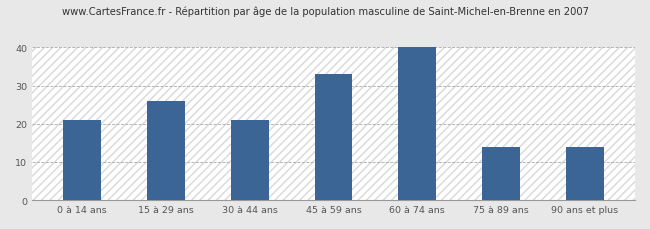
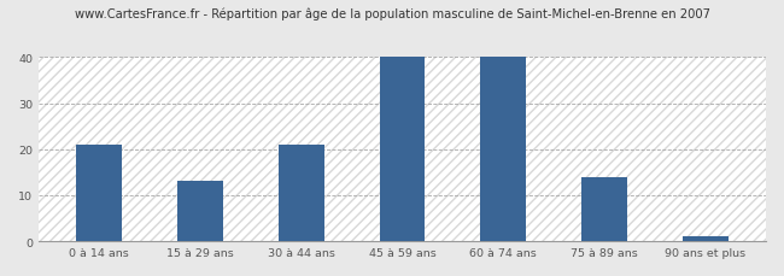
15 à 29 ans: 26 -> 13
45 à 59 ans: 33 -> 40
90 ans et plus: 14 -> 1
